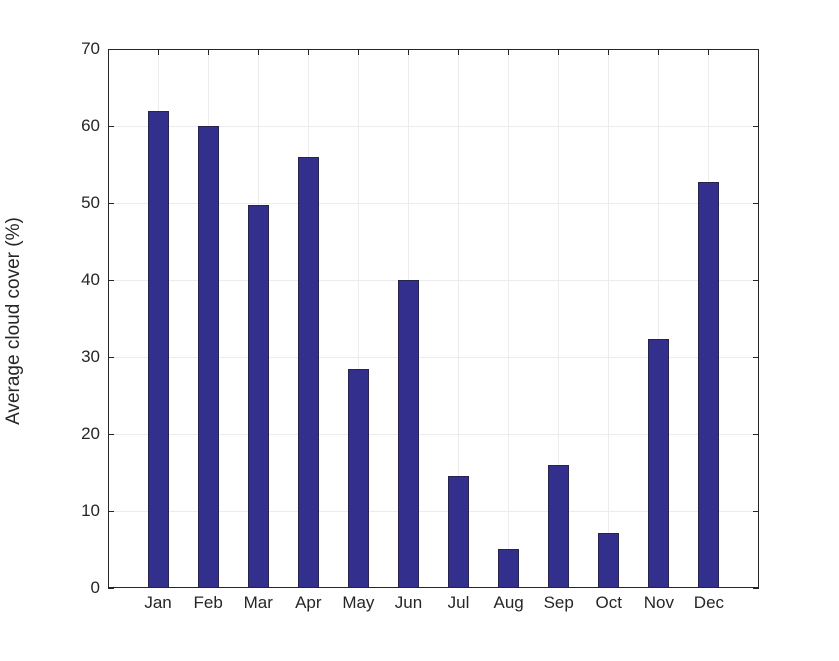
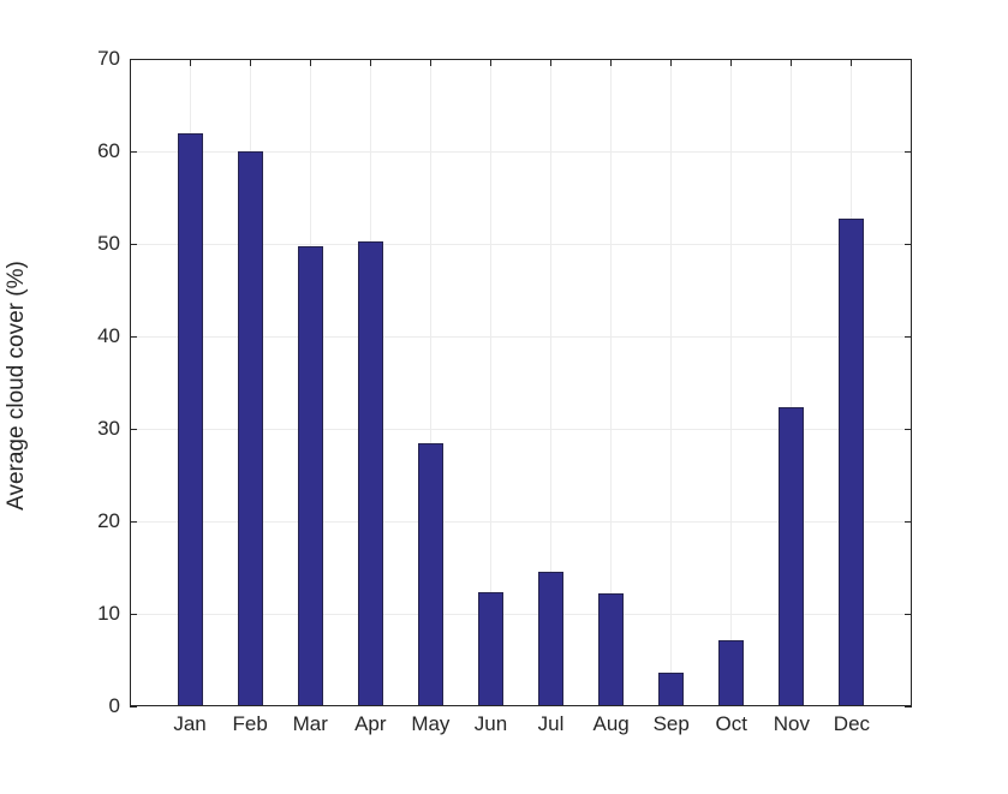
Apr: 56 -> 50
Jun: 40 -> 12
Aug: 5 -> 12
Sep: 16 -> 4
